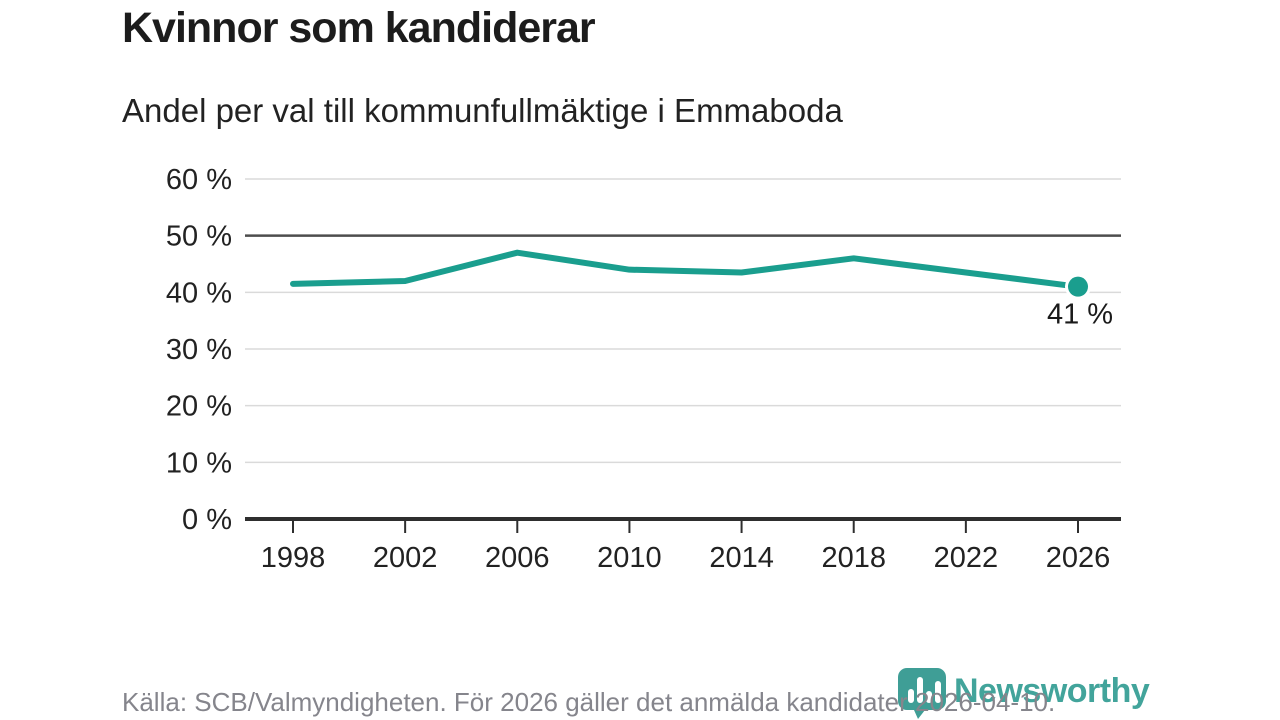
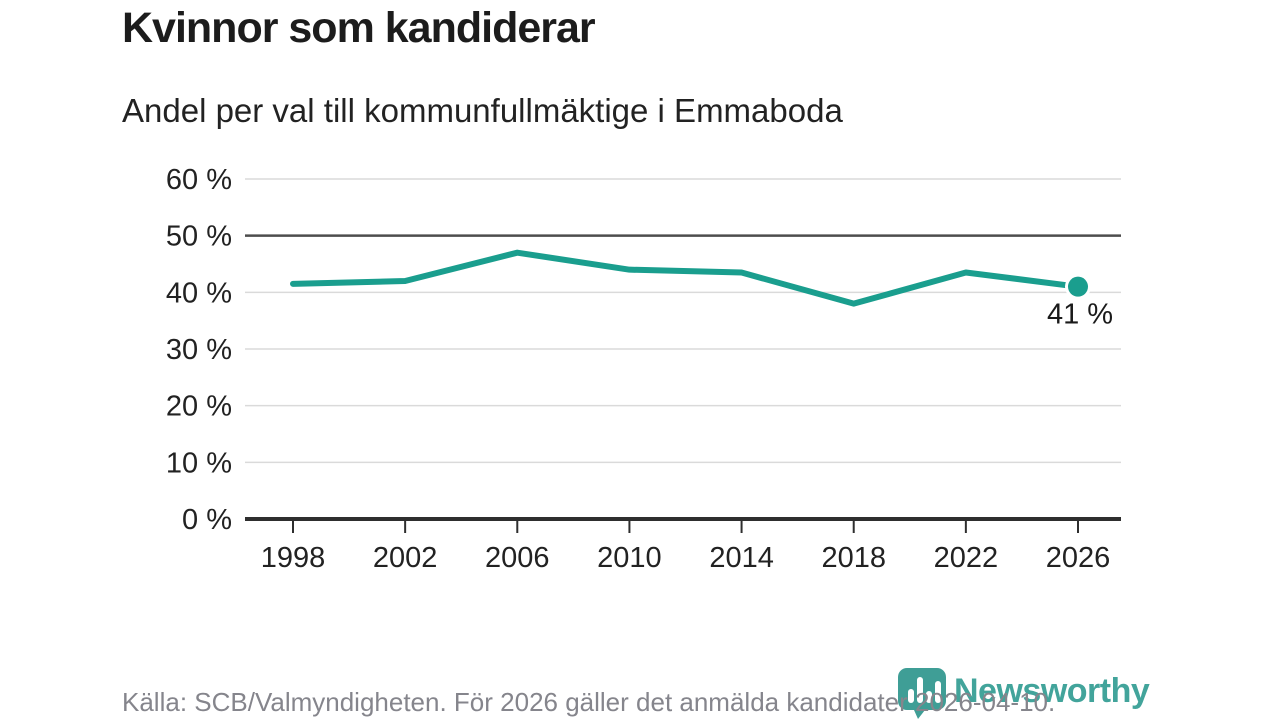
2018: 46% -> 38%
